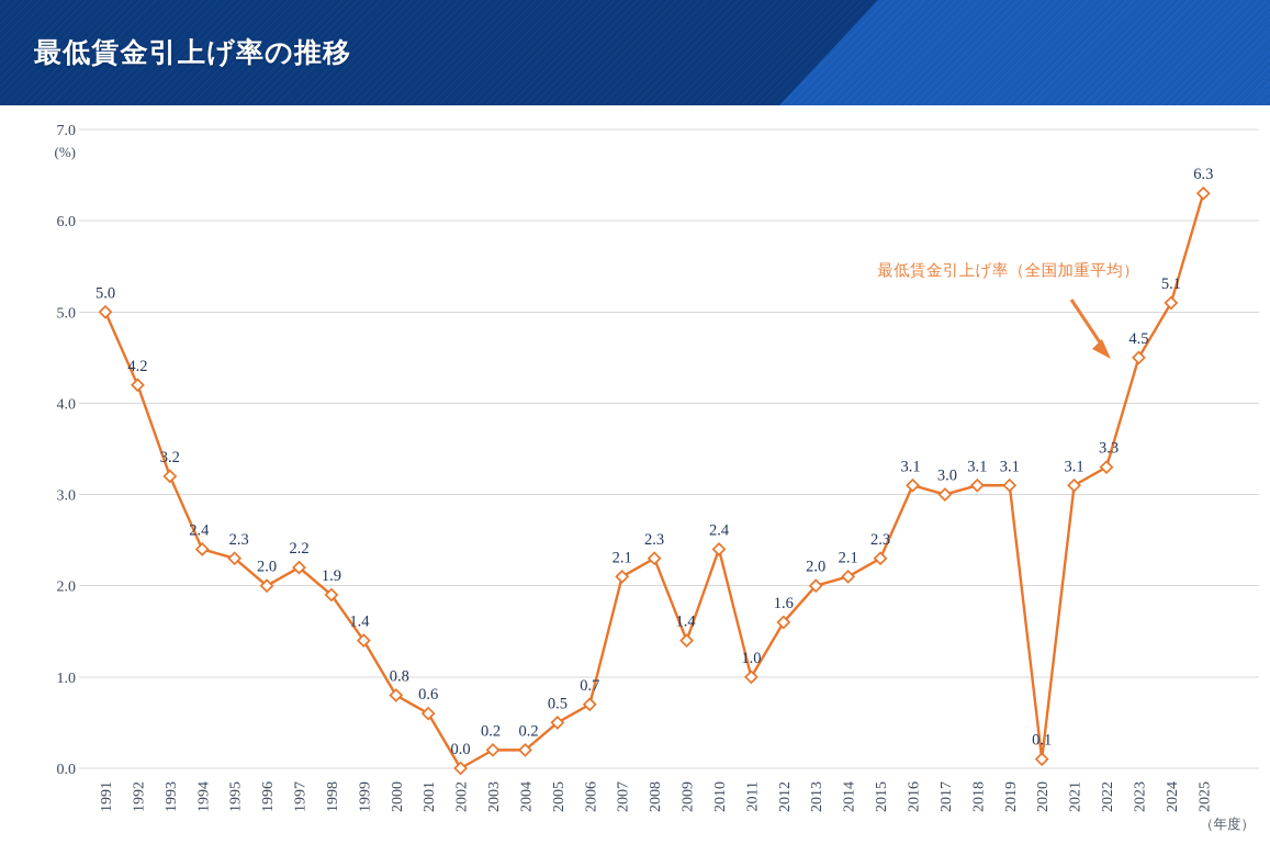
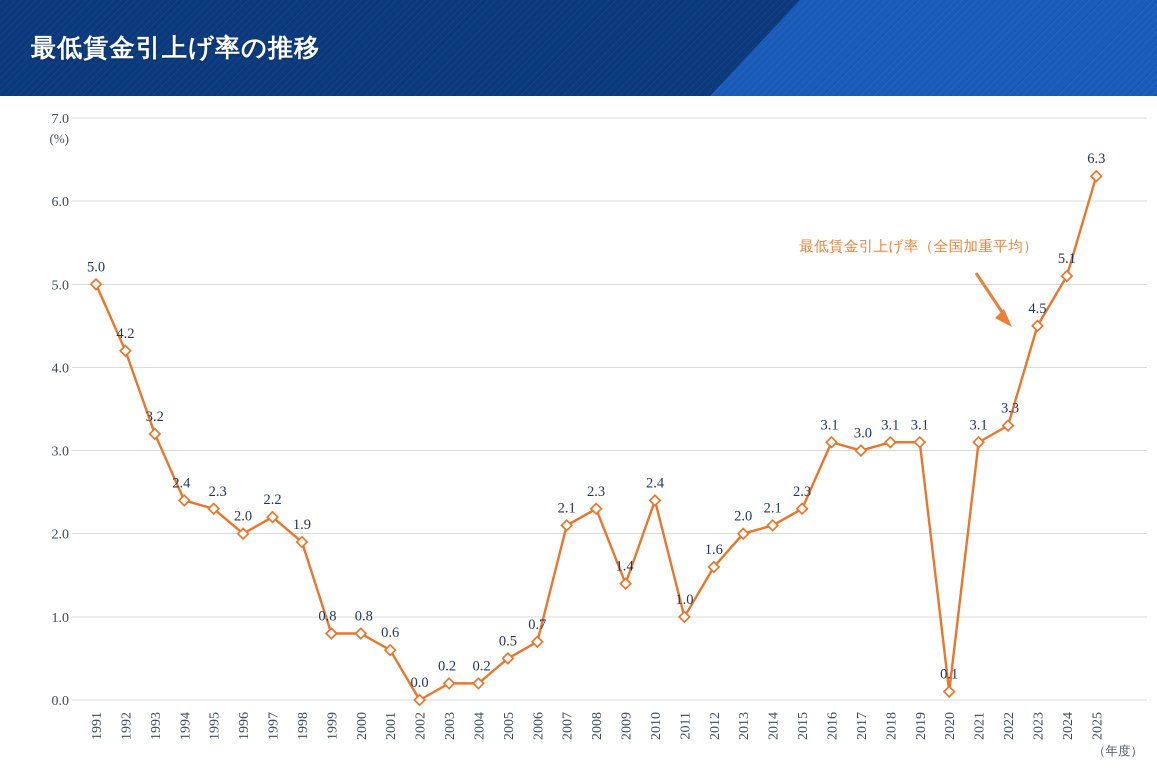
1999: 1.4 -> 0.8
